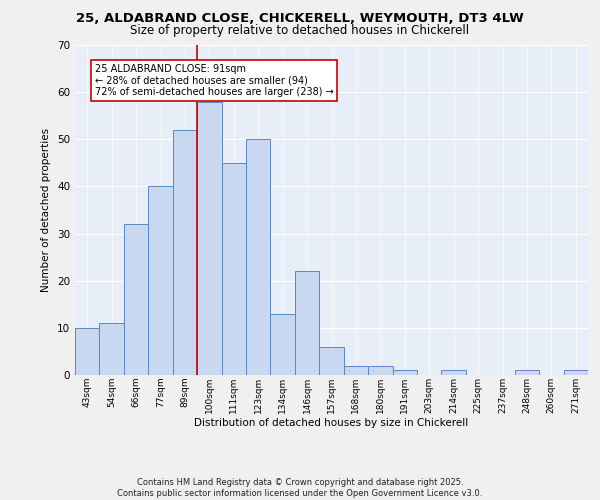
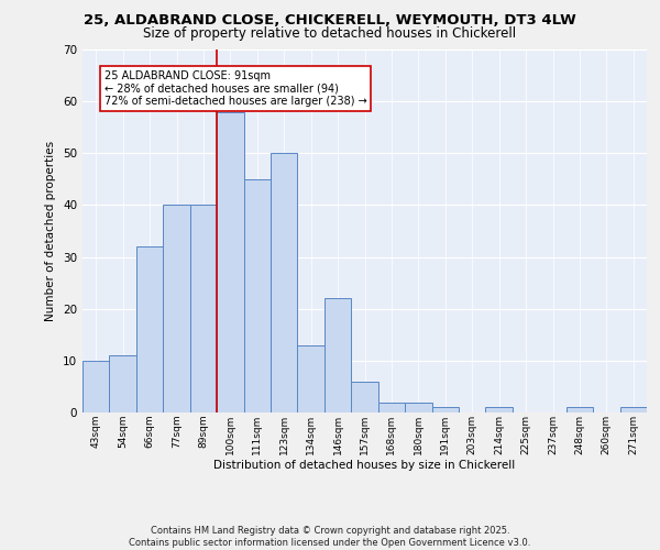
89sqm: 52 -> 40
